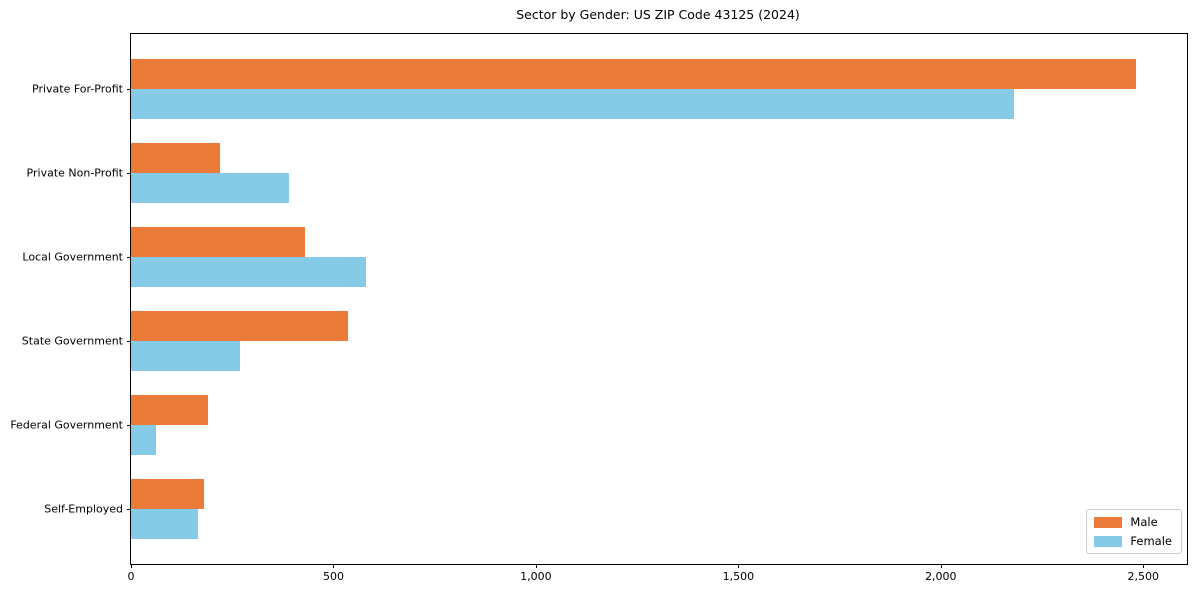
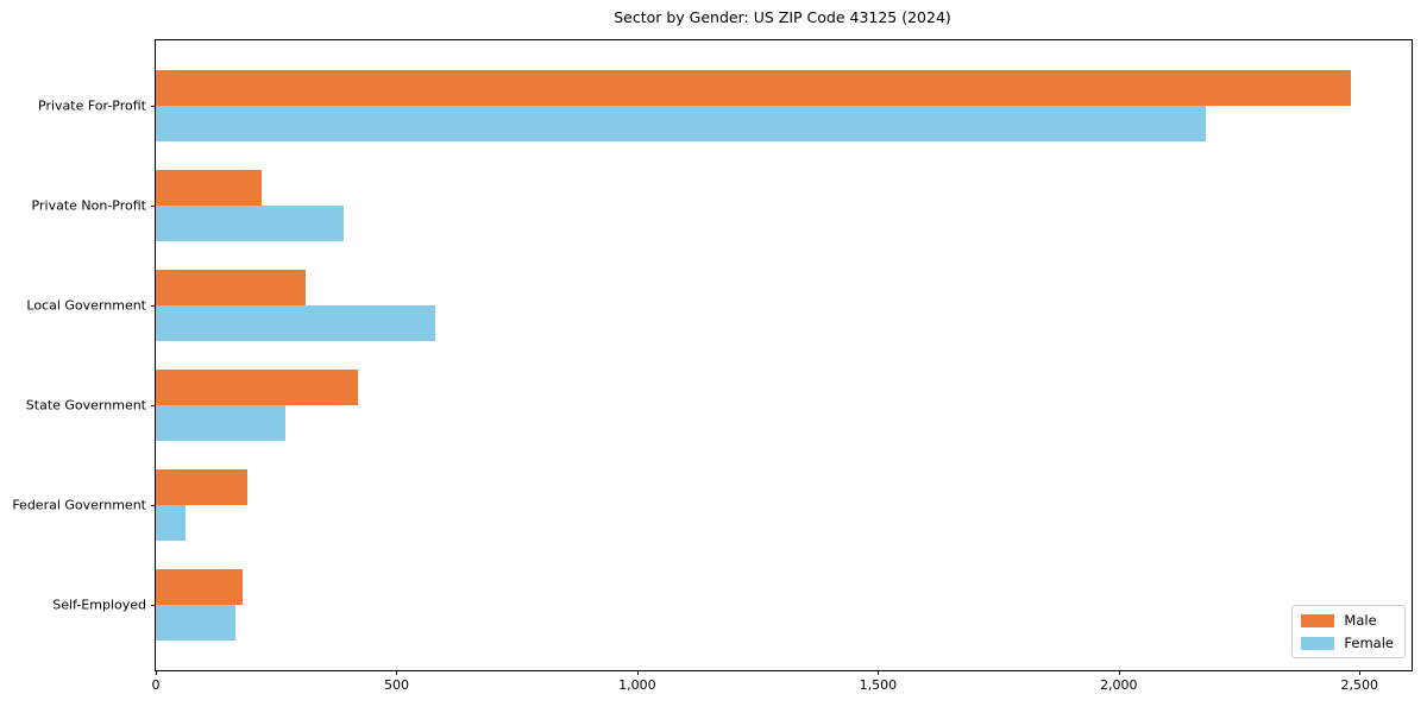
Male/Local Government: 430 -> 310
Male/State Government: 540 -> 420
